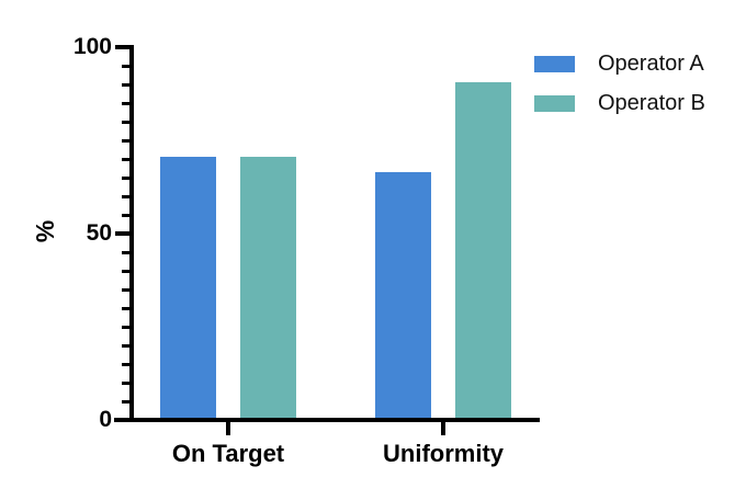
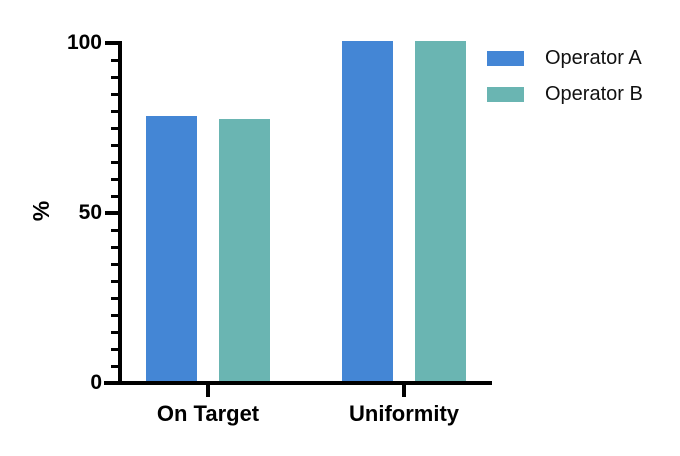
Operator A/On Target: 70 -> 78
Operator B/On Target: 70 -> 77
Operator A/Uniformity: 66 -> 100
Operator B/Uniformity: 90 -> 100
